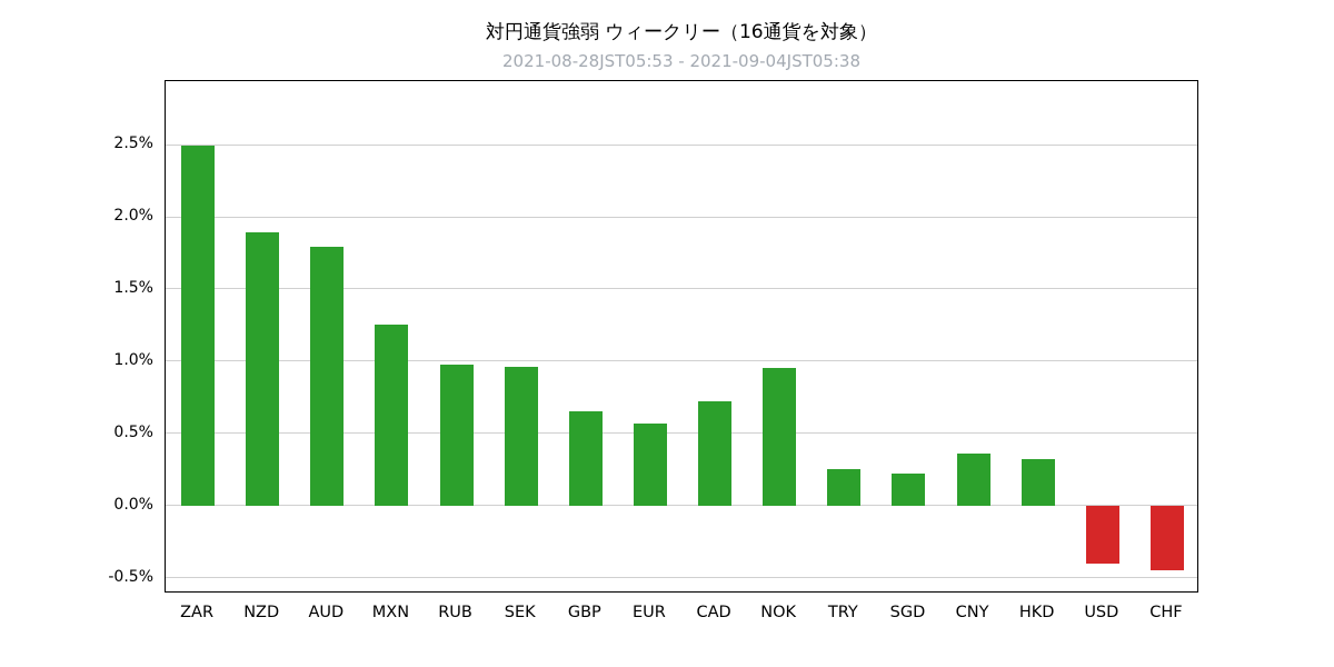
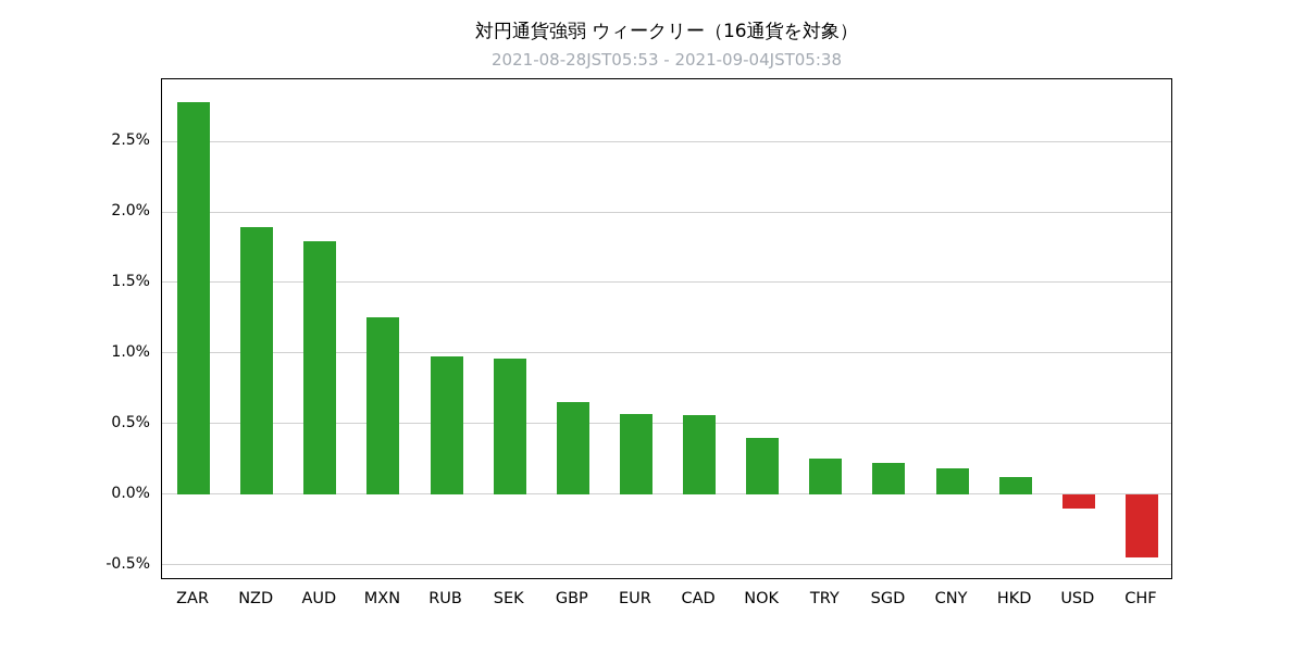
ZAR: 2.49% -> 2.78%
CAD: 0.72% -> 0.56%
NOK: 0.95% -> 0.40%
CNY: 0.36% -> 0.18%
HKD: 0.32% -> 0.12%
USD: -0.40% -> -0.10%
